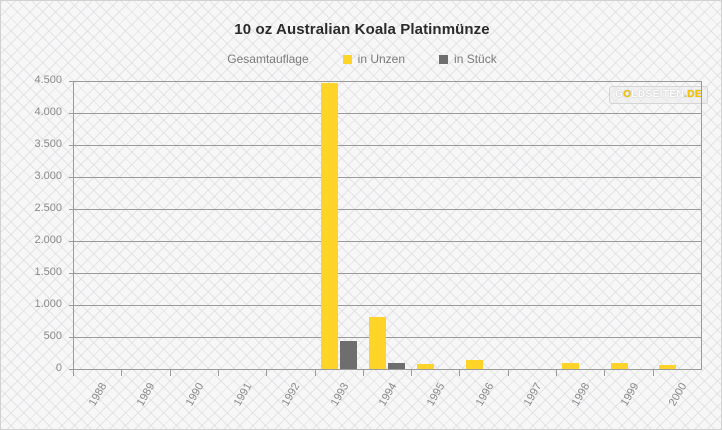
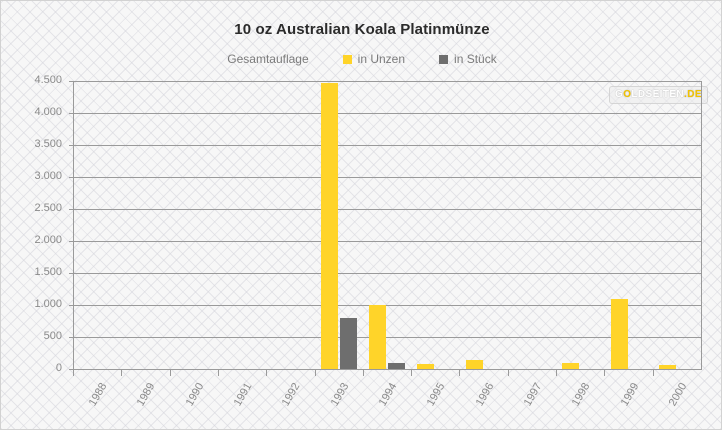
in Stück/1993: 400 -> 800
in Unzen/1994: 800 -> 1000
in Unzen/1999: 100 -> 1100
